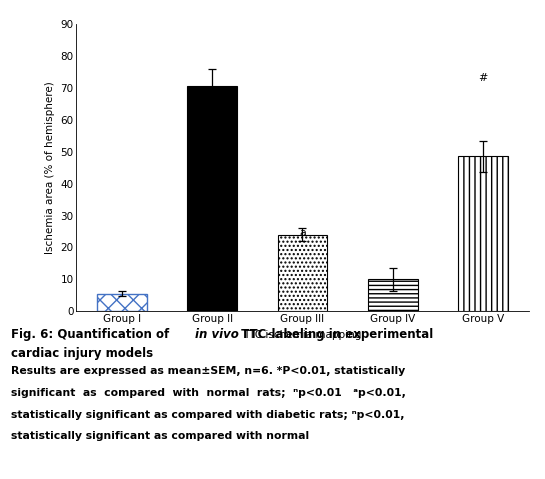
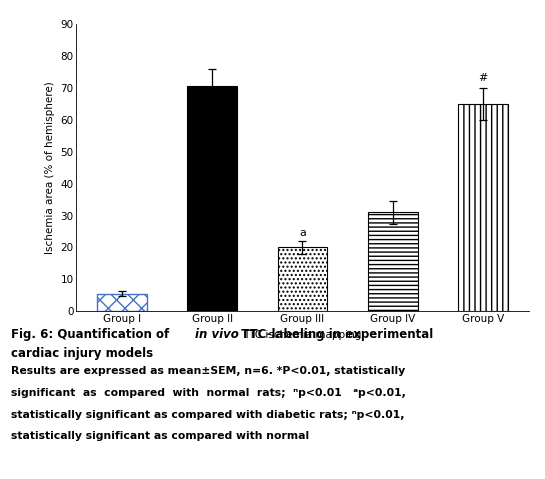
Group III: 24.0 -> 20.0
Group IV: 10.0 -> 31.0
Group V: 48.5 -> 65.0
